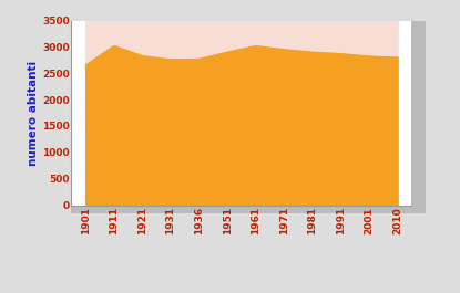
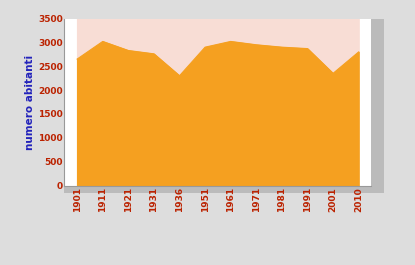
1936: 2770 -> 2300
2001: 2820 -> 2350
